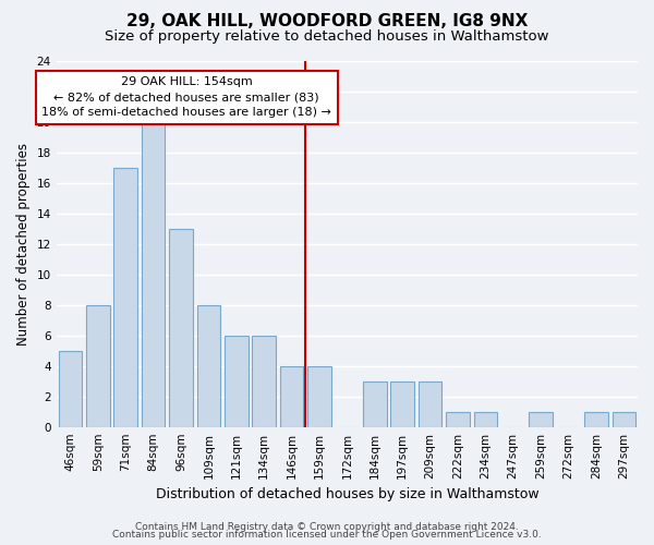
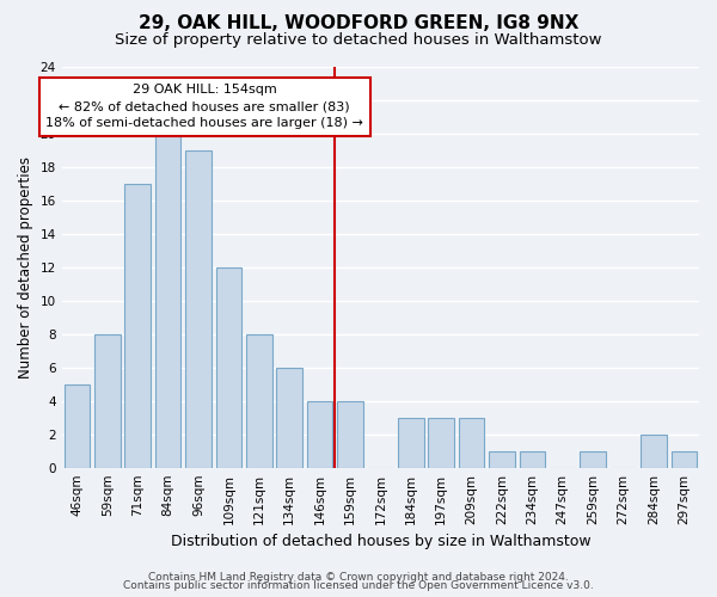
96sqm: 13 -> 19
109sqm: 8 -> 12
121sqm: 6 -> 8
284sqm: 1 -> 2
